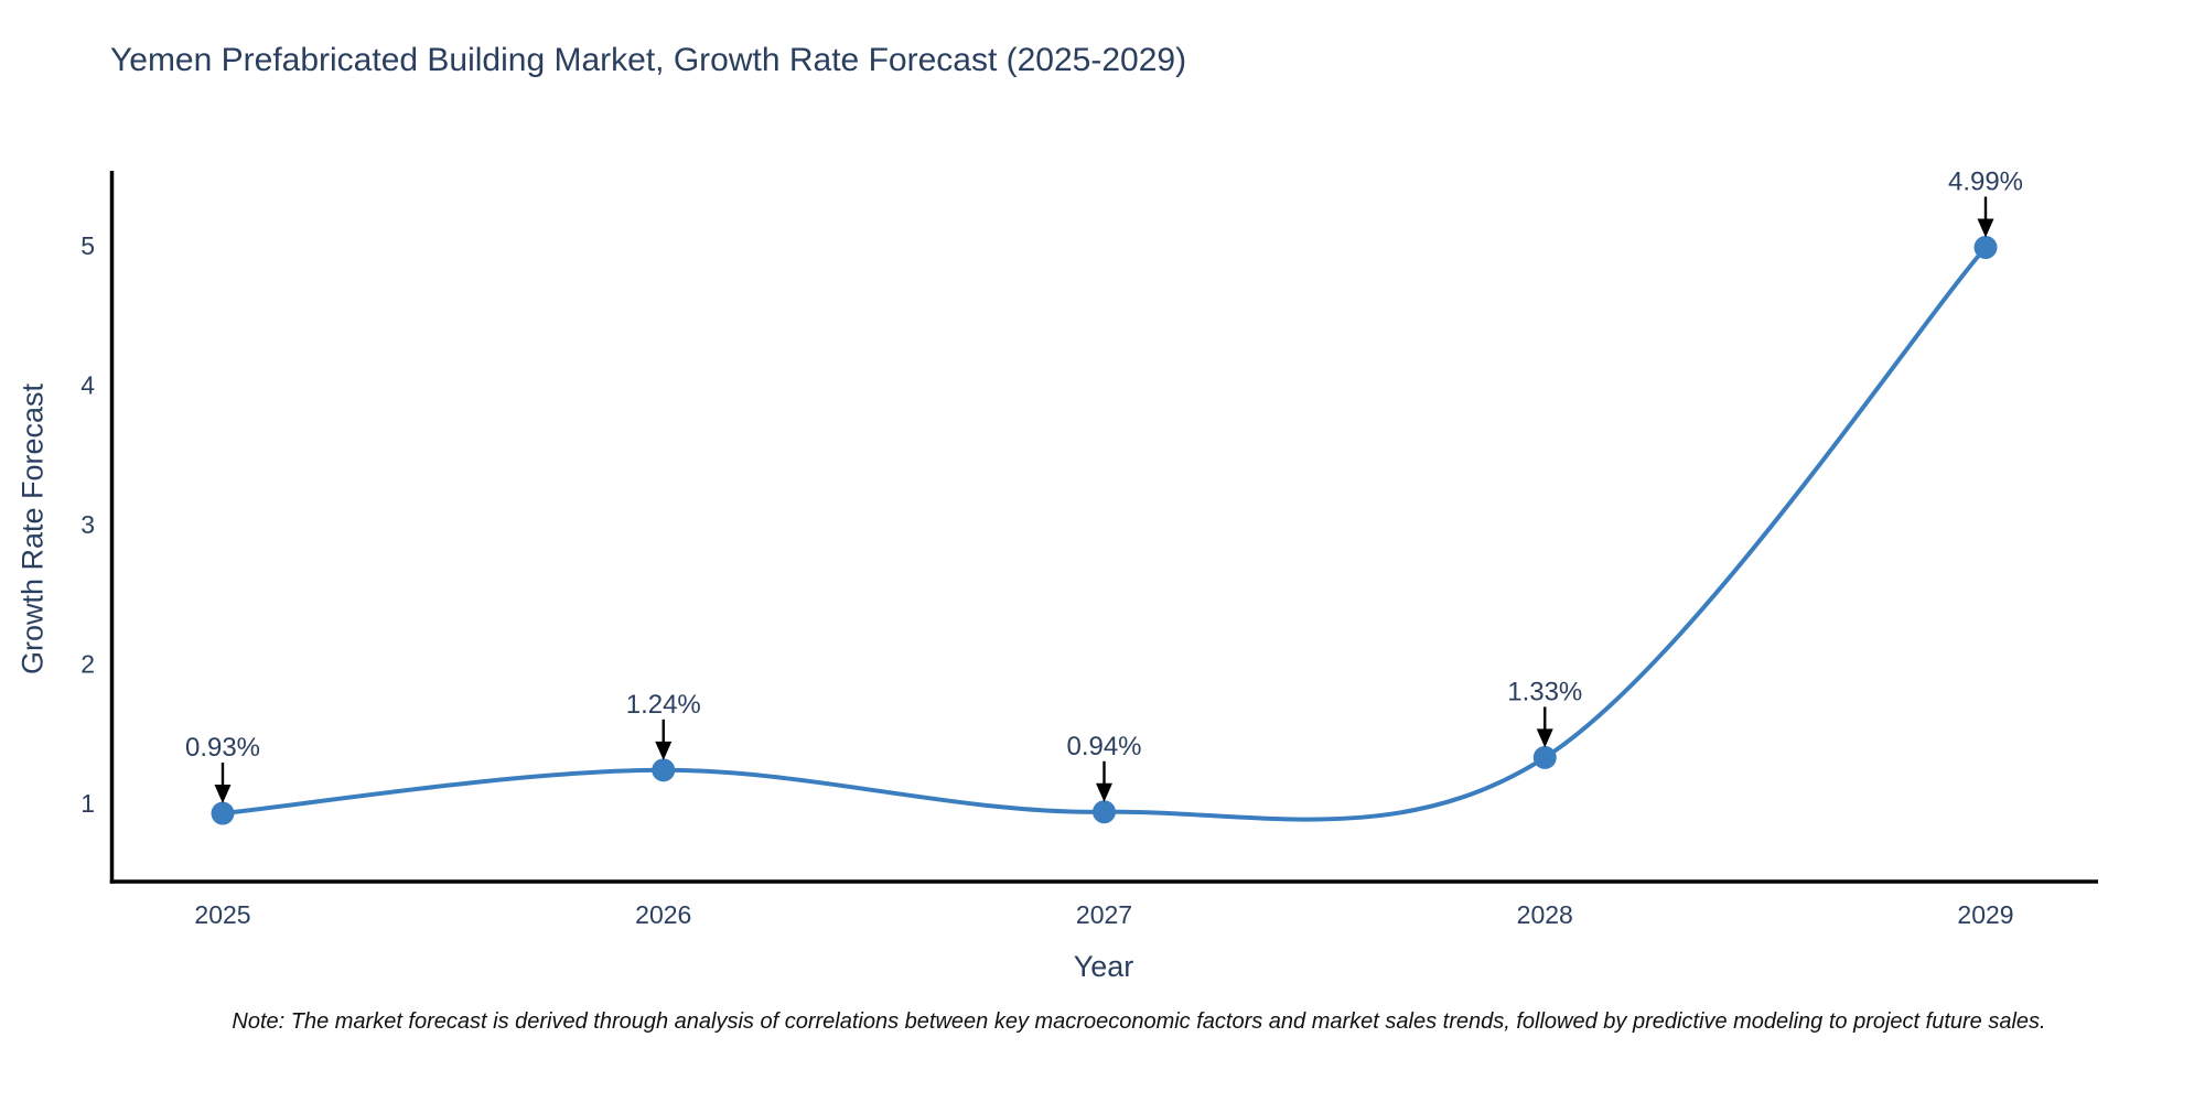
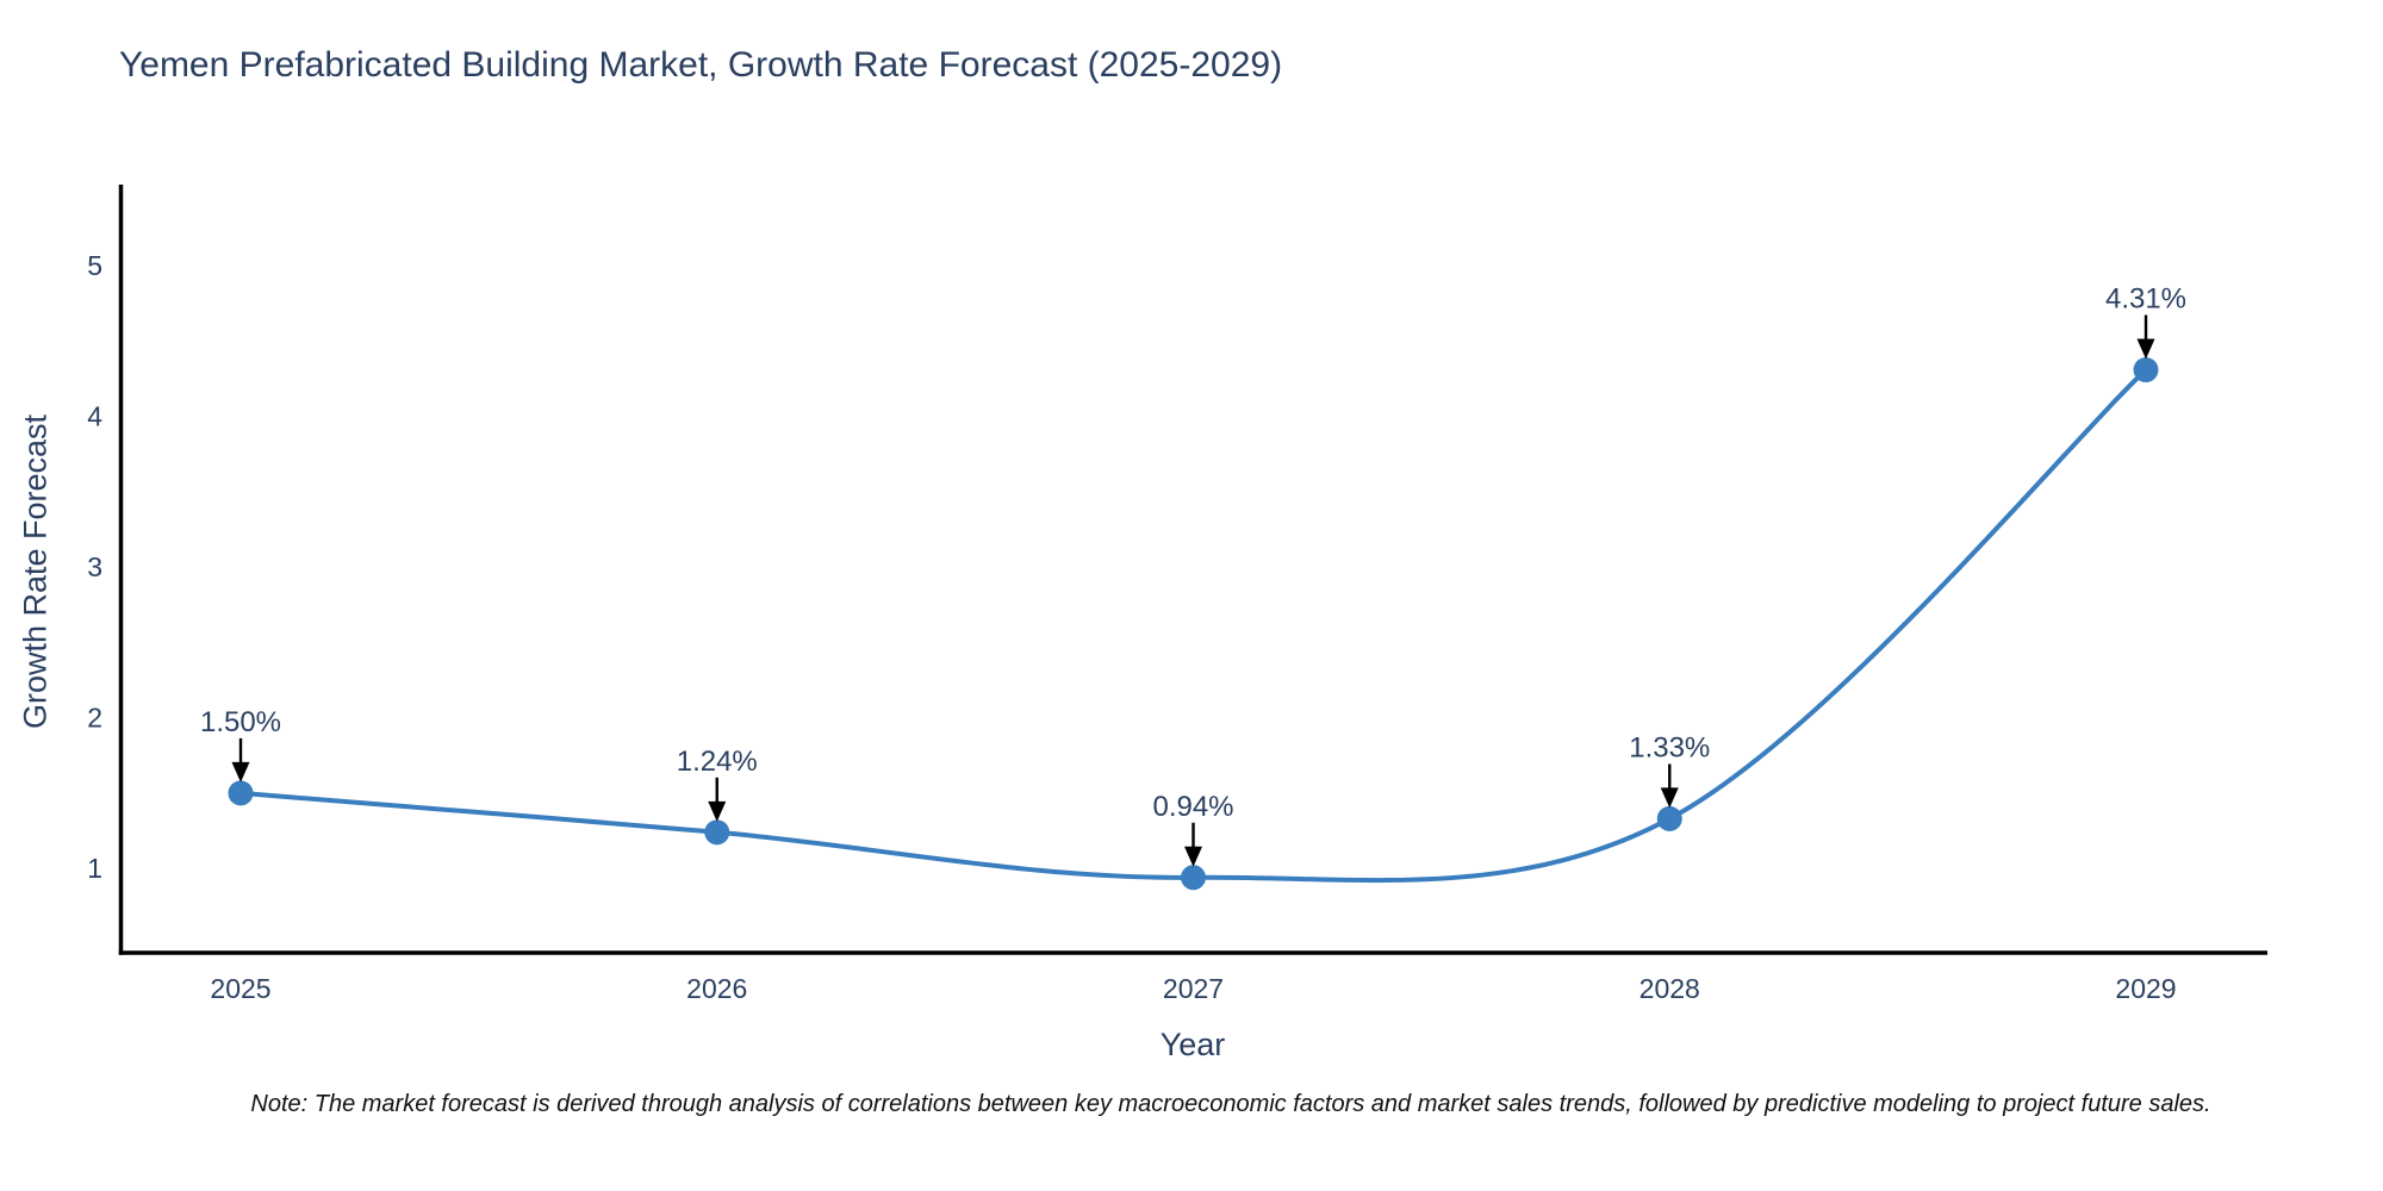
2025: 0.93% -> 1.50%
2029: 4.99% -> 4.31%
